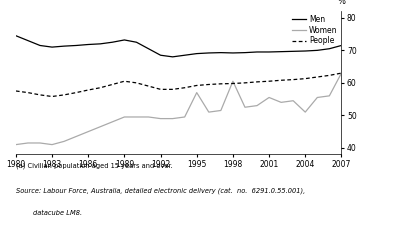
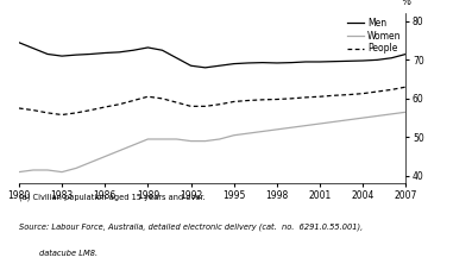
Women/1995: 57.0 -> 50.5
Women/1998: 60.5 -> 52.0
Women/2001: 55.5 -> 53.5
Women/2004: 51.0 -> 55.0
Women/2007: 63.0 -> 56.5
